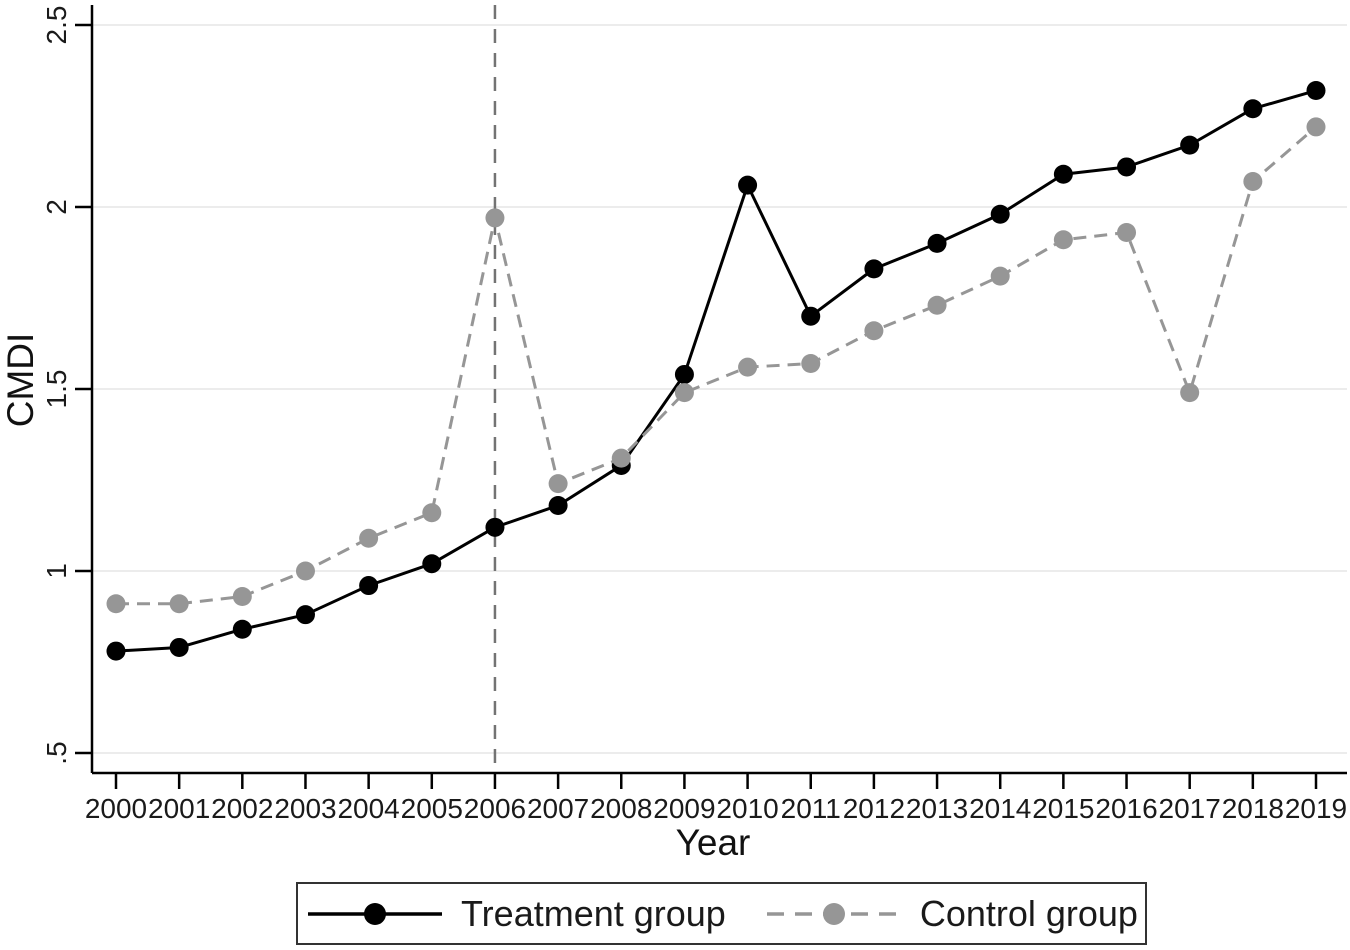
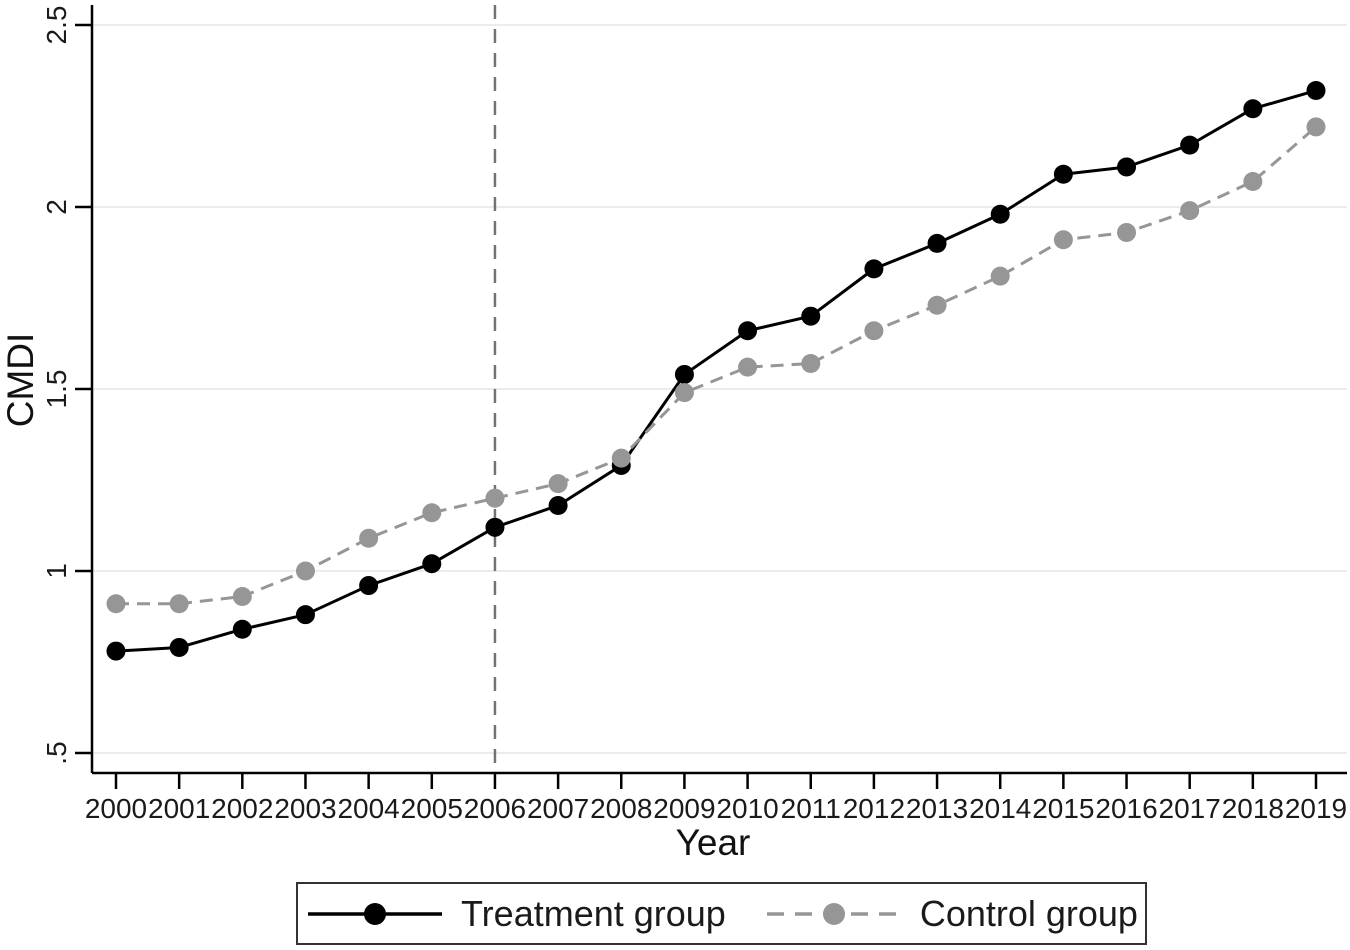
Control group/2006: 1.97 -> 1.20
Treatment group/2010: 2.06 -> 1.66
Control group/2017: 1.49 -> 1.99
